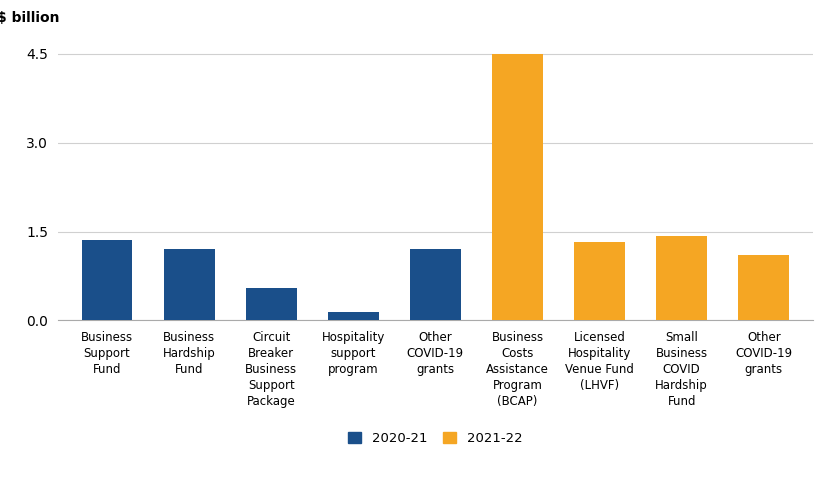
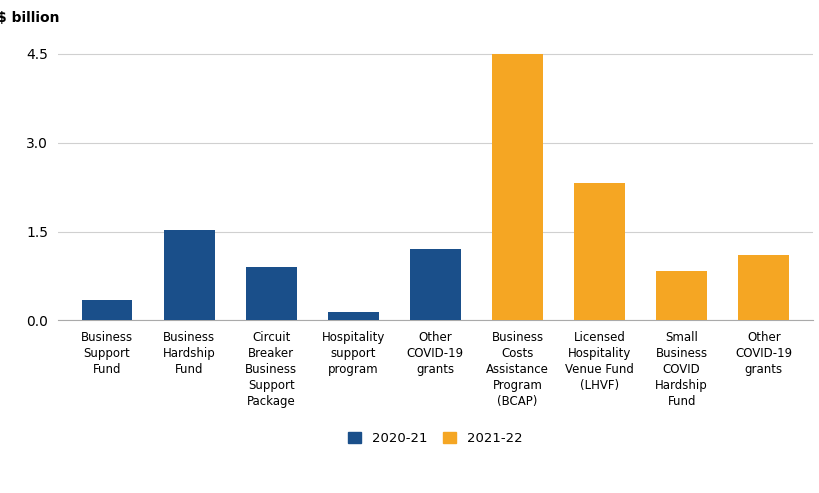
Business Support Fund: 1.35 -> 0.34
Business Hardship Fund: 1.20 -> 1.52
Circuit Breaker Business Support Package: 0.55 -> 0.90
Licensed Hospitality Venue Fund (LHVF): 1.32 -> 2.32
Small Business COVID Hardship Fund: 1.42 -> 0.84
